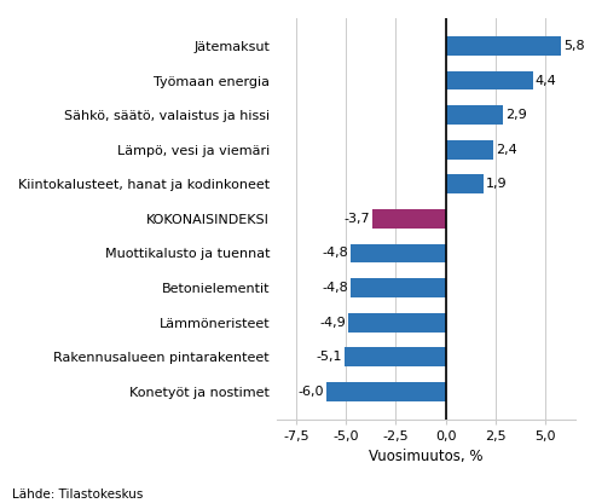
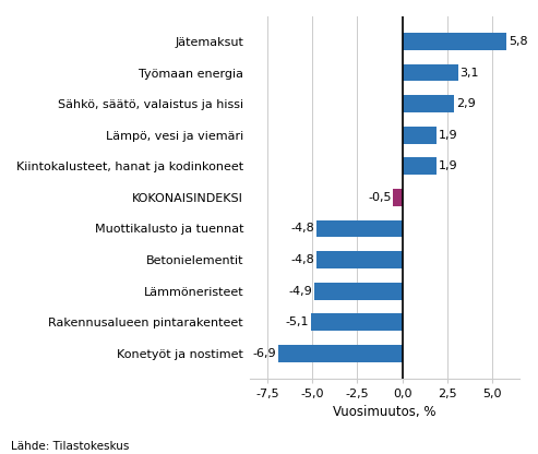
Työmaan energia: 4,4 -> 3,1
Lämpö, vesi ja viemäri: 2,4 -> 1,9
KOKONAISINDEKSI: -3,7 -> -0,5
Konetyöt ja nostimet: -6,0 -> -6,9
